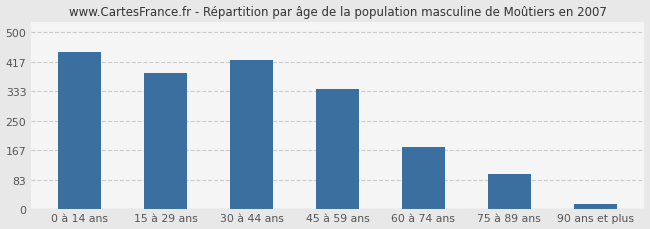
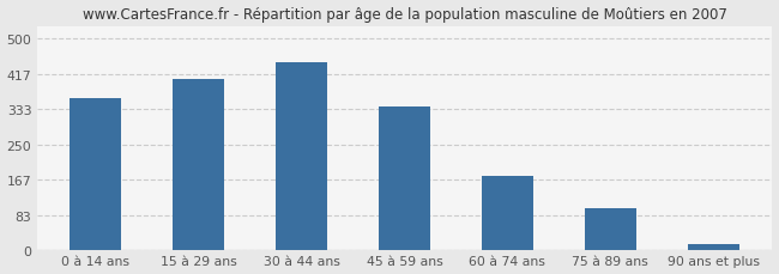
0 à 14 ans: 445 -> 360
15 à 29 ans: 385 -> 405
30 à 44 ans: 420 -> 443
